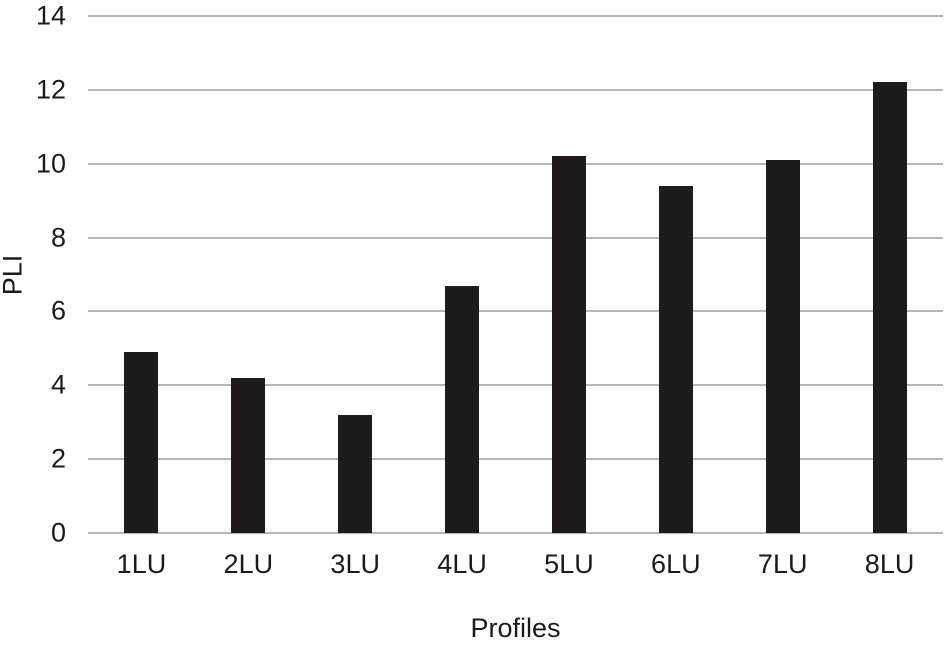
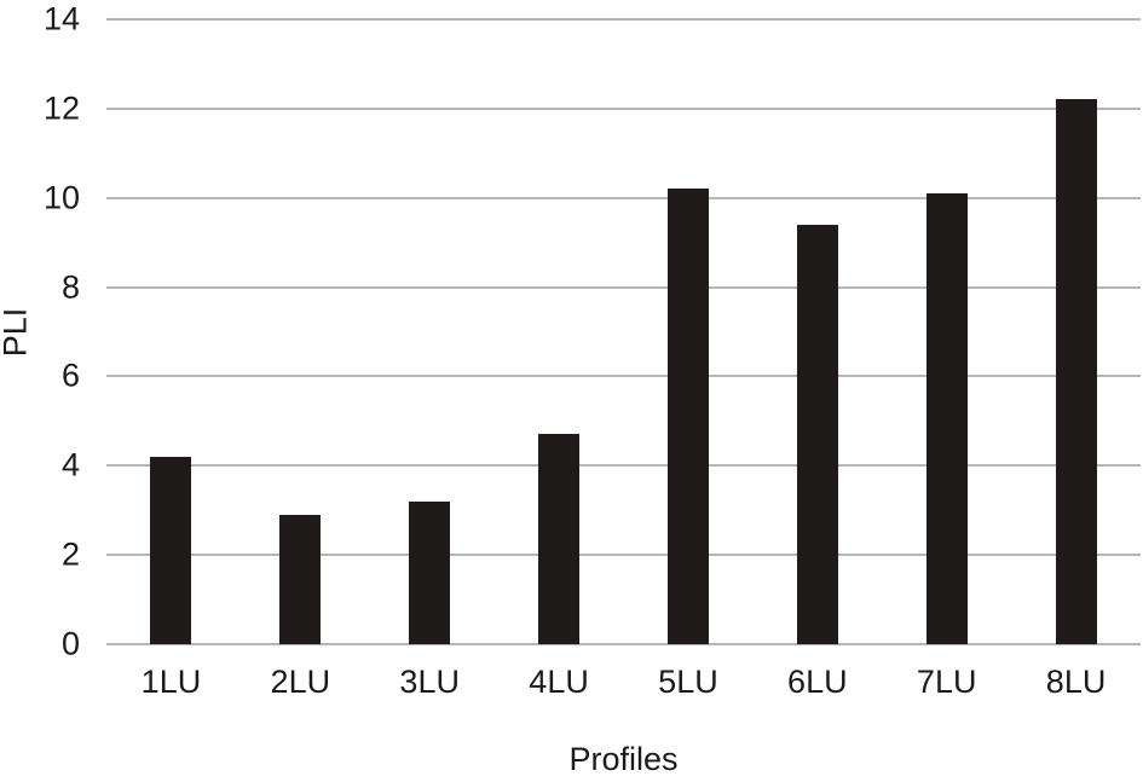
1LU: 4.9 -> 4.2
2LU: 4.2 -> 2.9
4LU: 6.7 -> 4.7
